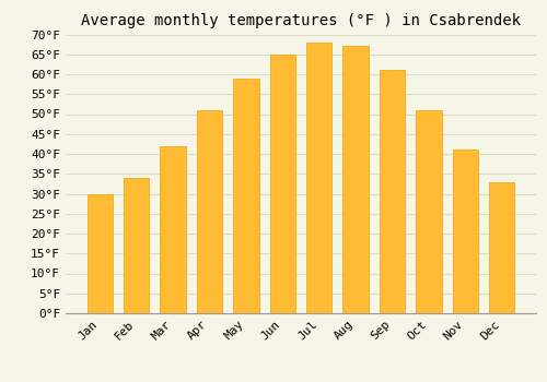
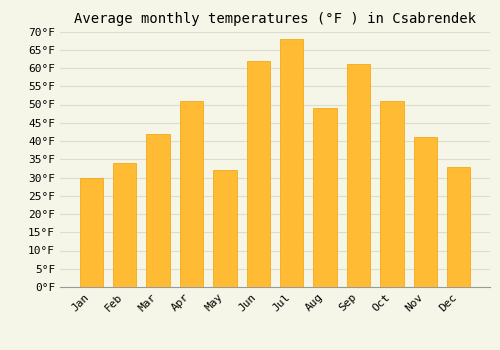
May: 59°F -> 32°F
Jun: 65°F -> 62°F
Aug: 67°F -> 49°F
